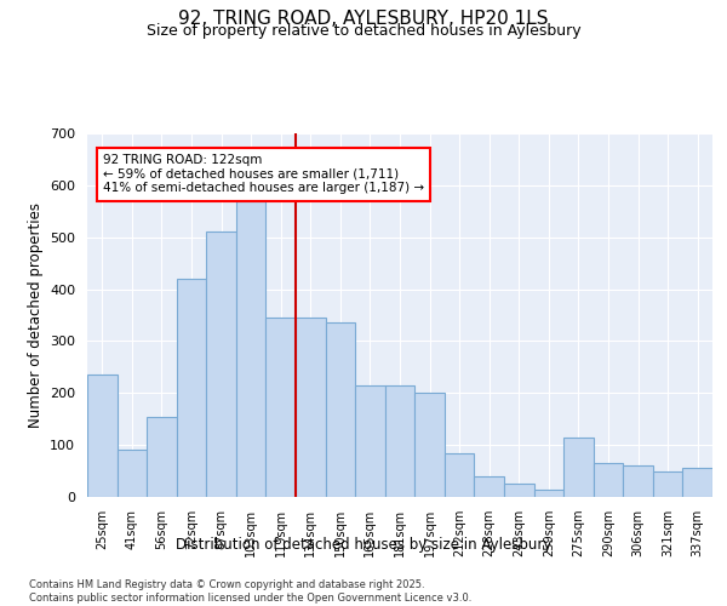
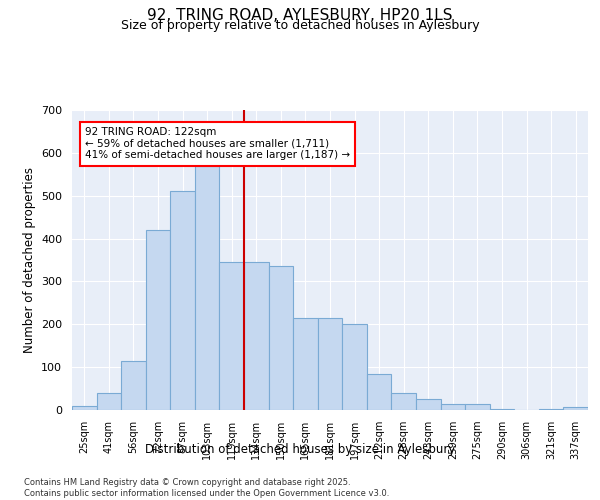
25sqm: 235 -> 10
41sqm: 90 -> 40
56sqm: 155 -> 115
275sqm: 115 -> 13
290sqm: 65 -> 2
306sqm: 60 -> 1
321sqm: 50 -> 2
337sqm: 55 -> 8
